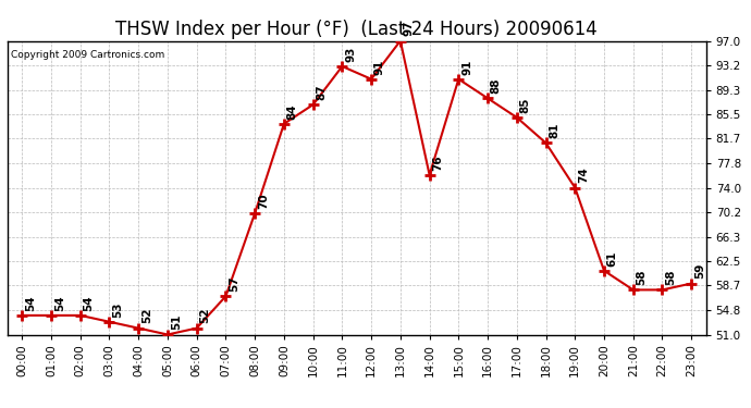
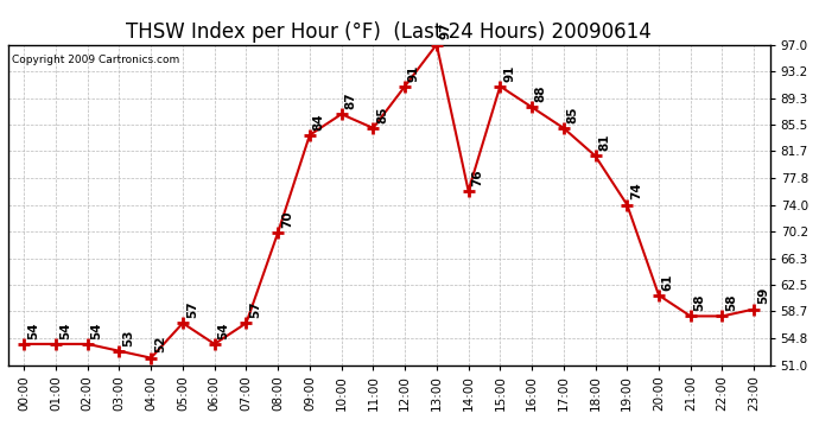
05:00: 51 -> 57
06:00: 52 -> 54
11:00: 93 -> 85
